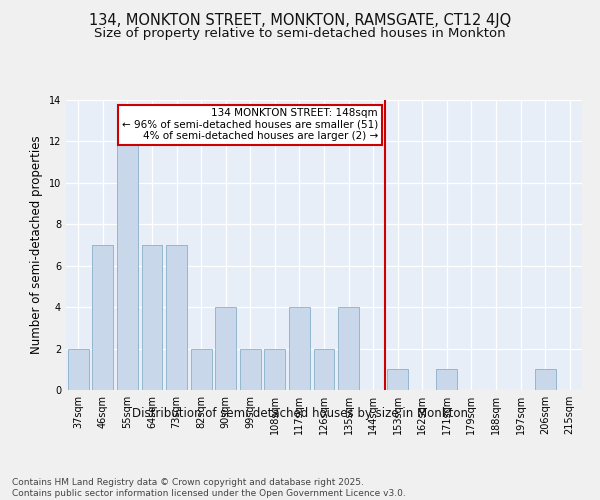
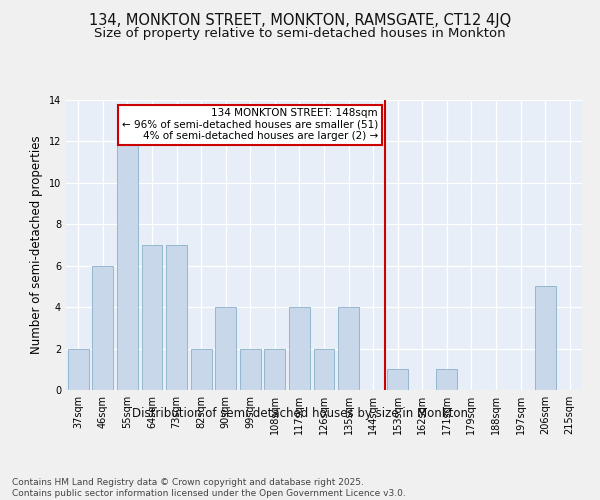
46sqm: 7 -> 6
206sqm: 1 -> 5
